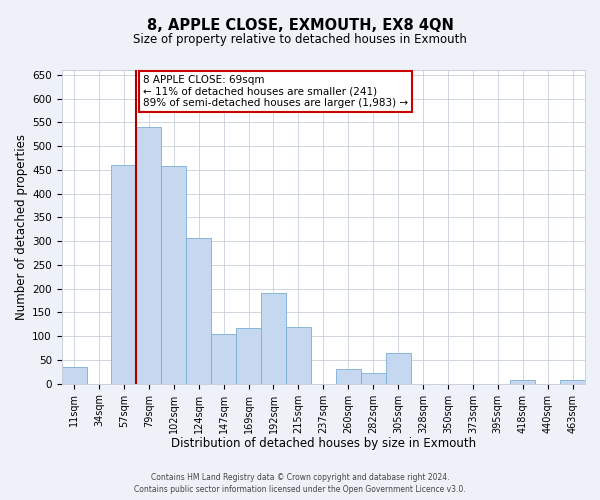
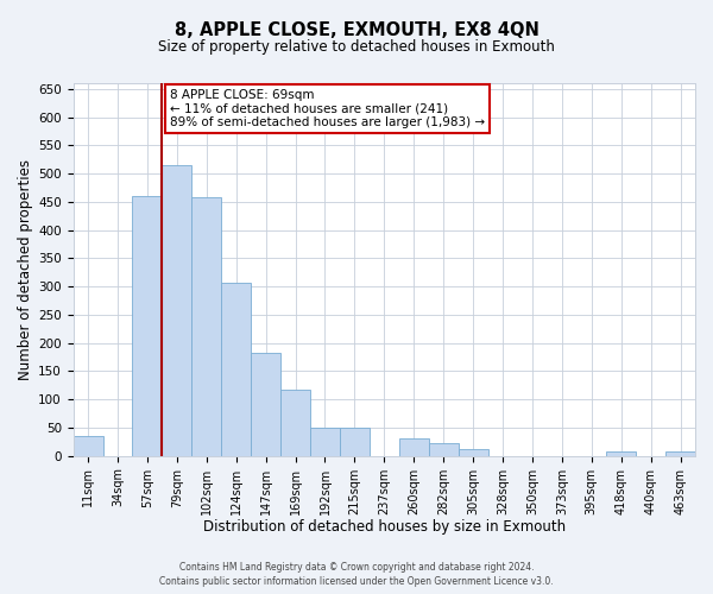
79sqm: 540 -> 515
147sqm: 105 -> 182
192sqm: 190 -> 50
215sqm: 120 -> 50
305sqm: 65 -> 13
